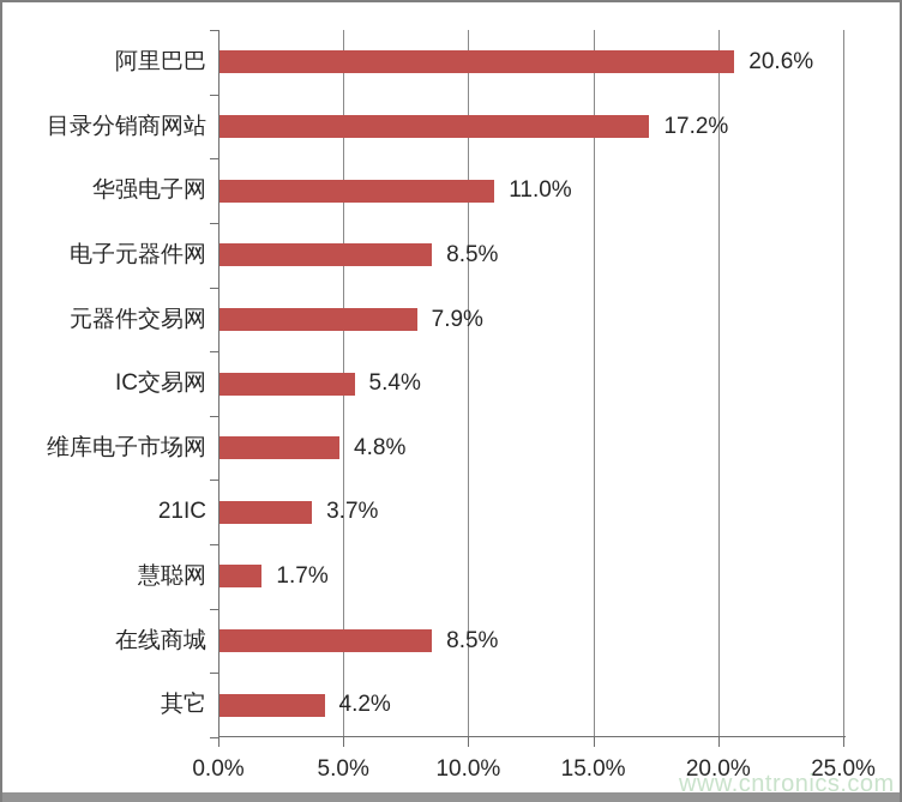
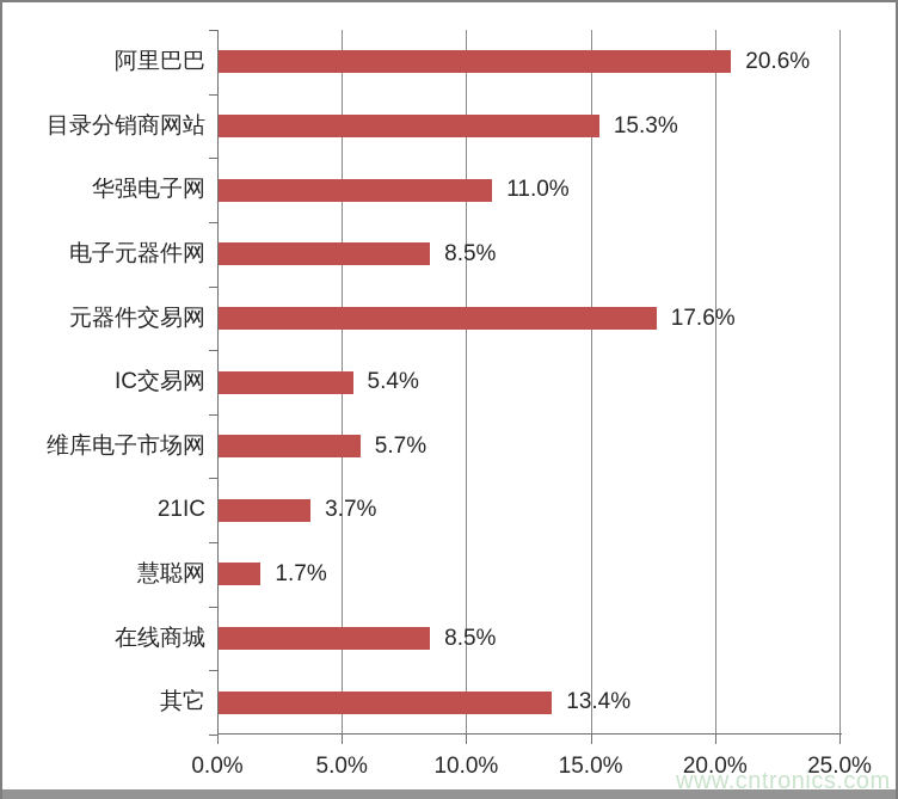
目录分销商网站: 17.2% -> 15.3%
元器件交易网: 7.9% -> 17.6%
维库电子市场网: 4.8% -> 5.7%
其它: 4.2% -> 13.4%
